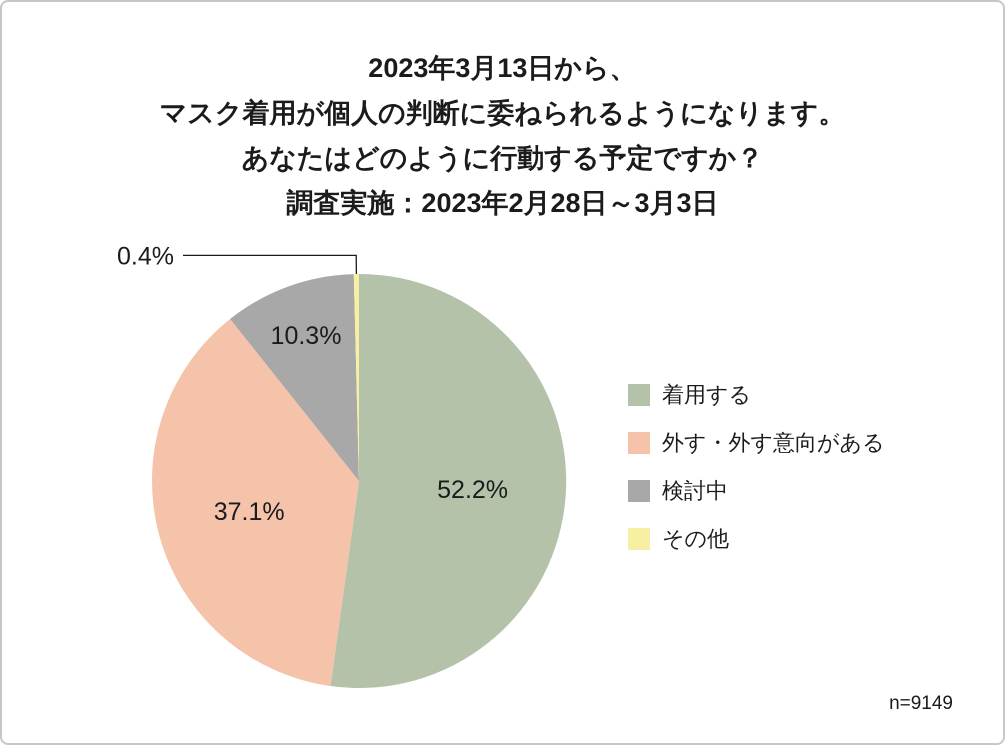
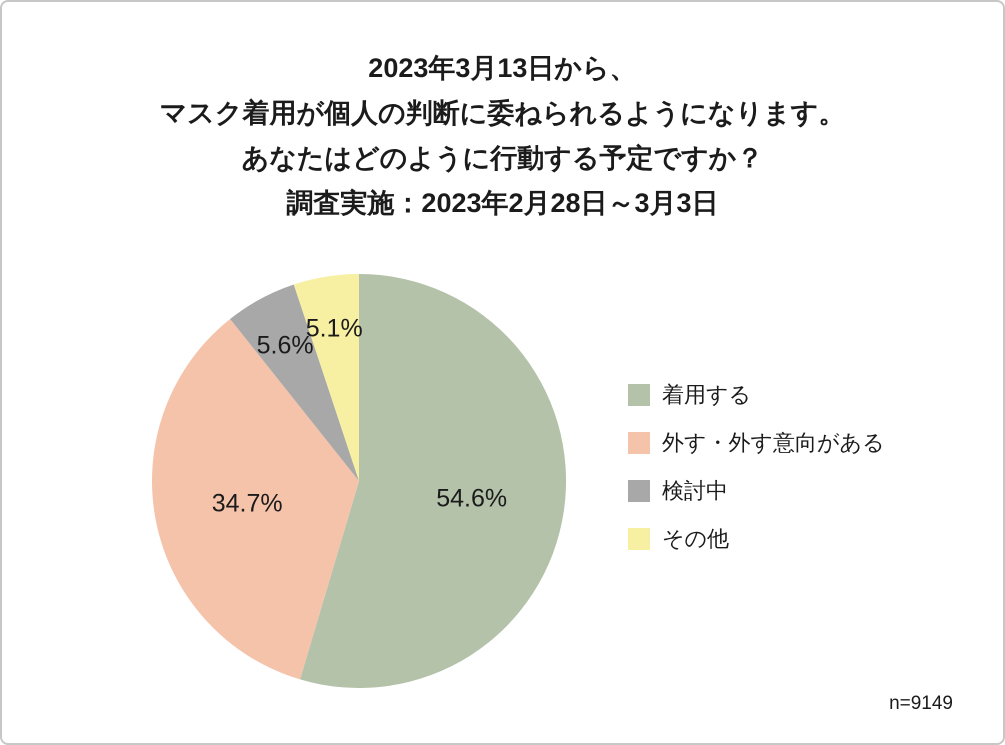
着用する: 52.2% -> 54.6%
外す・外す意向がある: 37.1% -> 34.7%
検討中: 10.3% -> 5.6%
その他: 0.4% -> 5.1%
